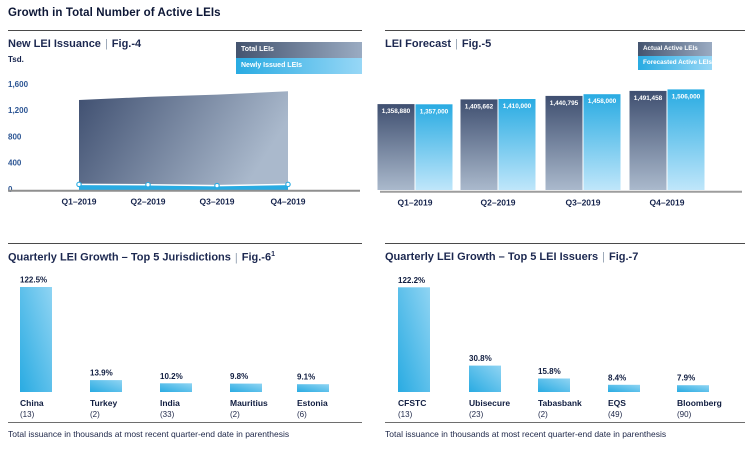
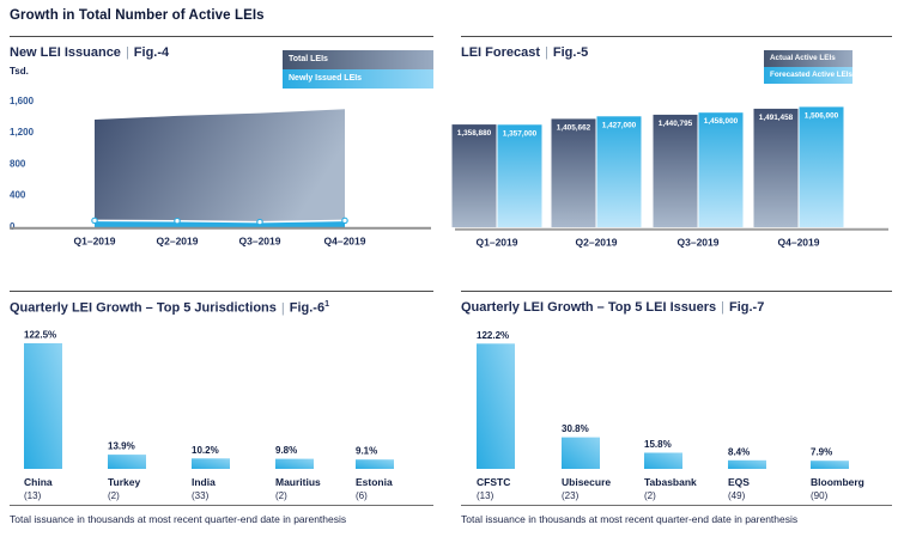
LEI Forecast/Forecasted Active LEIs/Q2–2019: 1,410,000 -> 1,427,000
